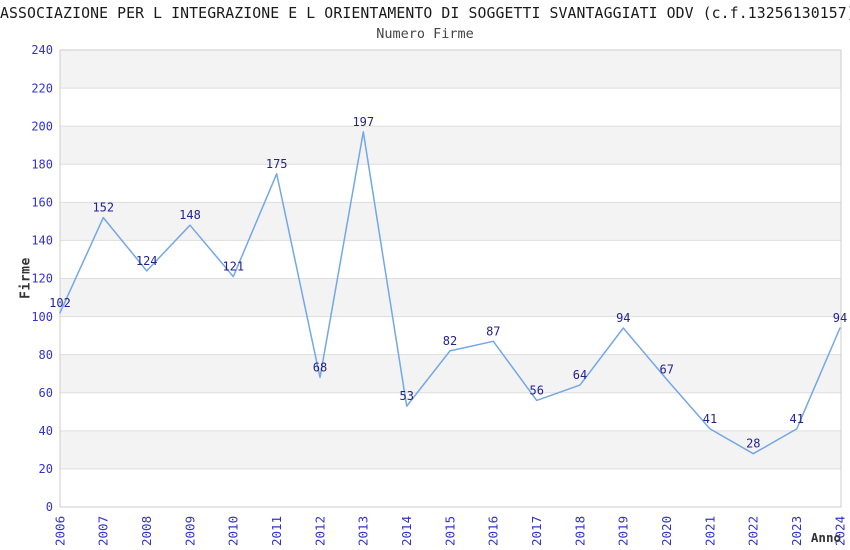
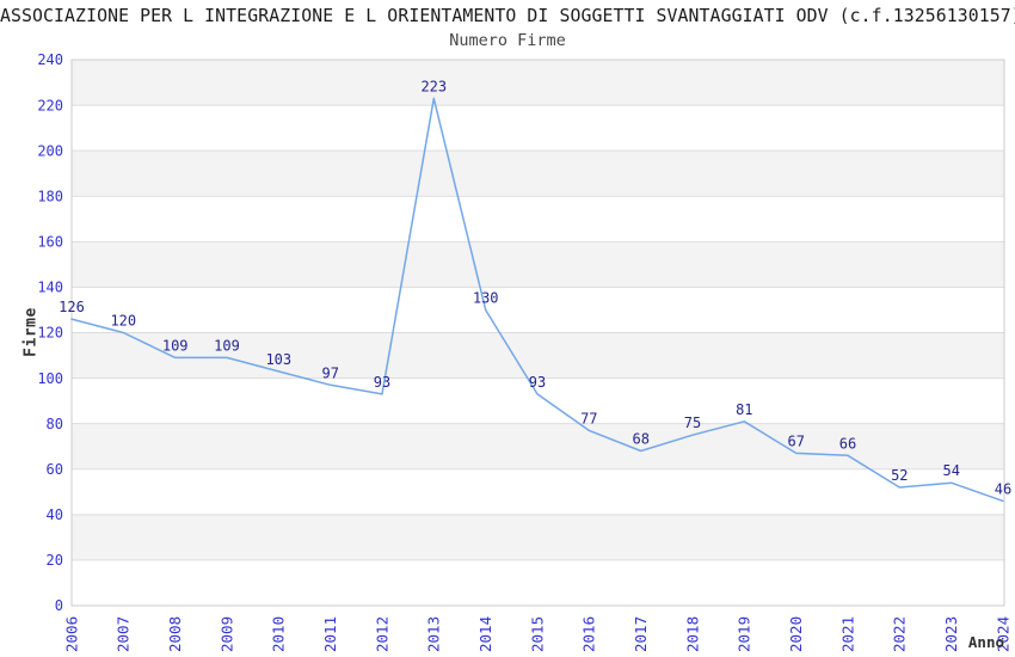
2006: 102 -> 126
2007: 152 -> 120
2008: 124 -> 109
2009: 148 -> 109
2010: 121 -> 103
2011: 175 -> 97
2012: 68 -> 93
2013: 197 -> 223
2014: 53 -> 130
2015: 82 -> 93
2016: 87 -> 77
2017: 56 -> 68
2018: 64 -> 75
2019: 94 -> 81
2021: 41 -> 66
2022: 28 -> 52
2023: 41 -> 54
2024: 94 -> 46
